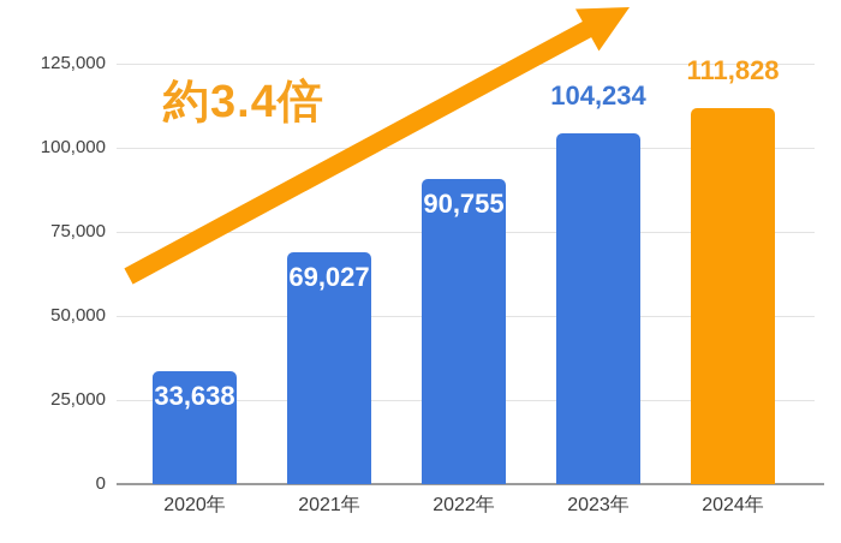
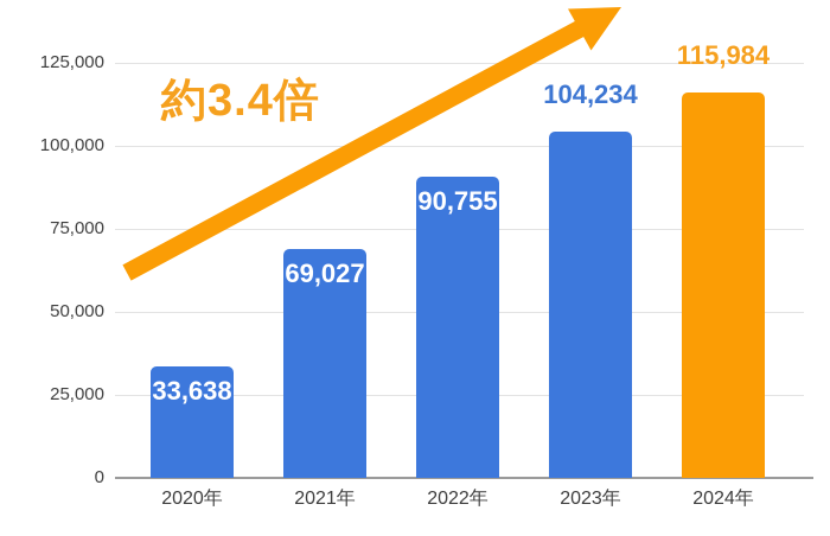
2024年: 111,828 -> 115,984
